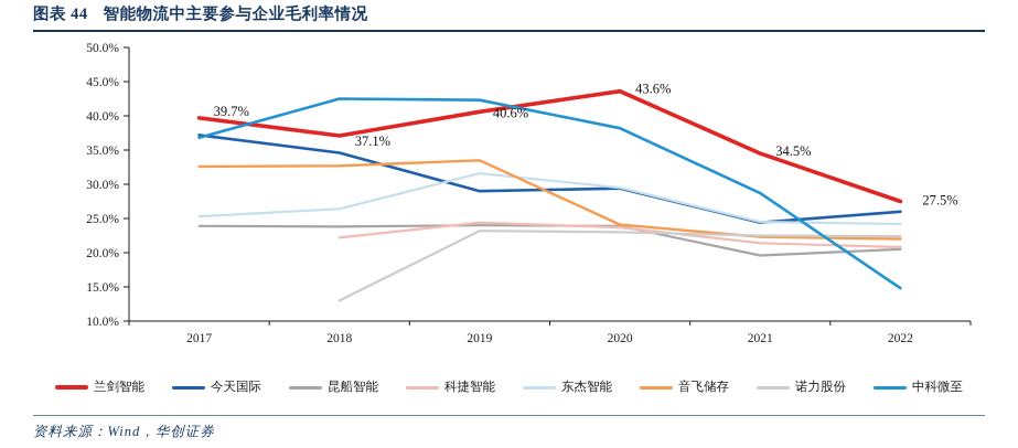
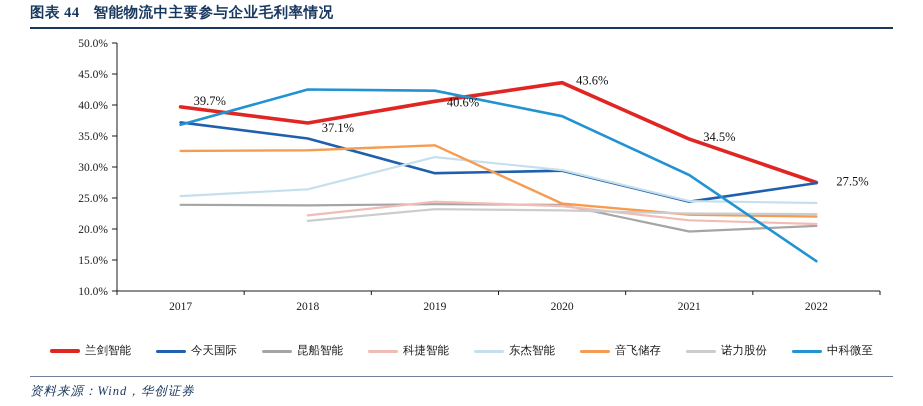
诺力股份/2018: 13% -> 21%
今天国际/2022: 26% -> 27%
